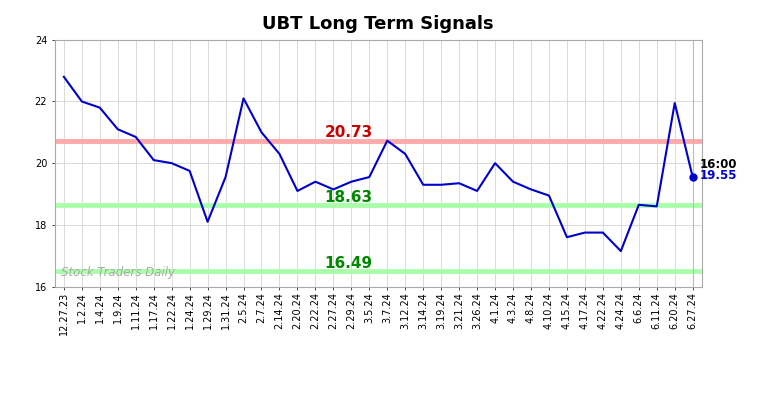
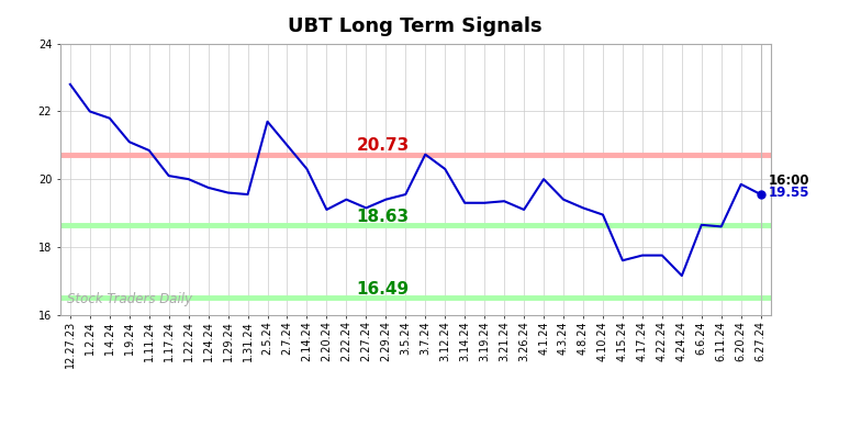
1.29.24: 18.10 -> 19.60
2.5.24: 22.10 -> 21.70
6.20.24: 21.95 -> 19.85
